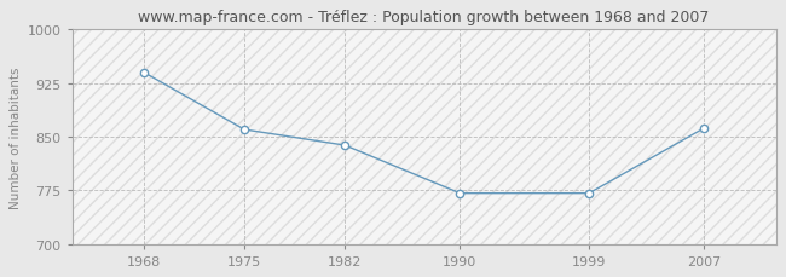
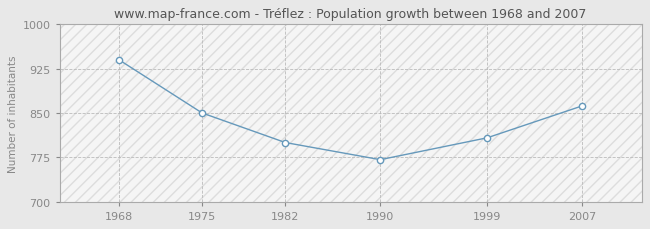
1975: 860 -> 850
1982: 838 -> 800
1999: 771 -> 808
